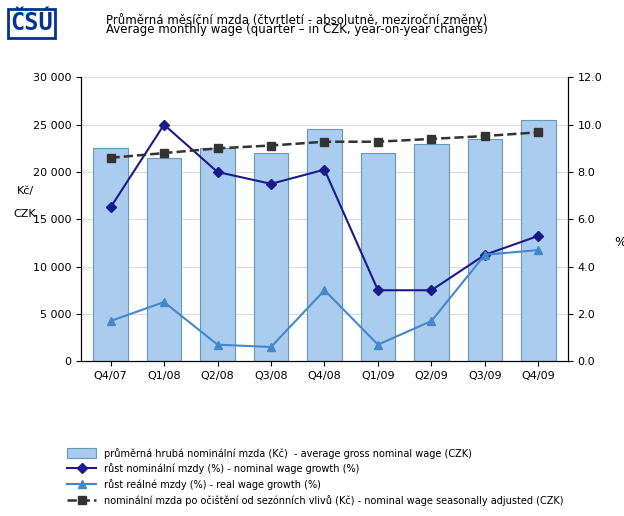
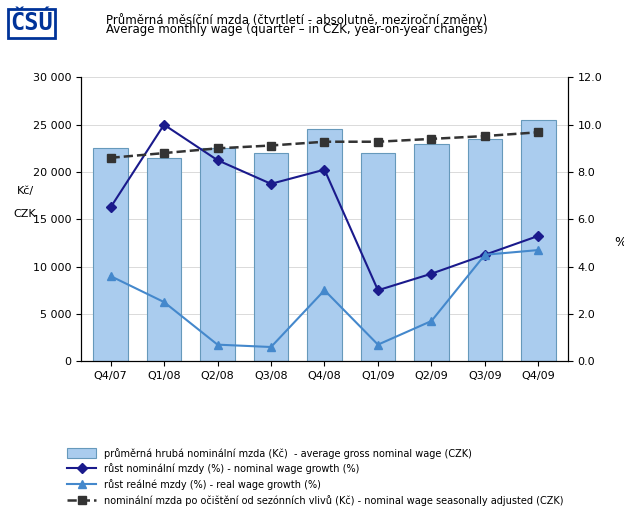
růst reálné mzdy (%) - real wage growth (%)/Q4/07: 1.7 -> 3.6
růst nominální mzdy (%) - nominal wage growth (%)/Q2/08: 8.0 -> 8.5
růst nominální mzdy (%) - nominal wage growth (%)/Q2/09: 3.0 -> 3.7
